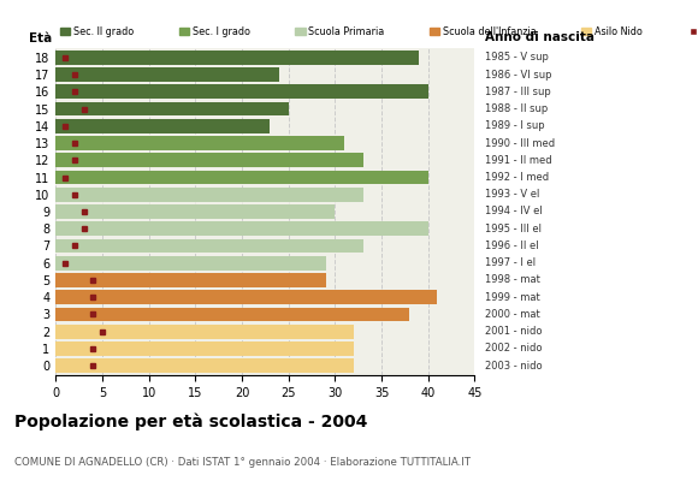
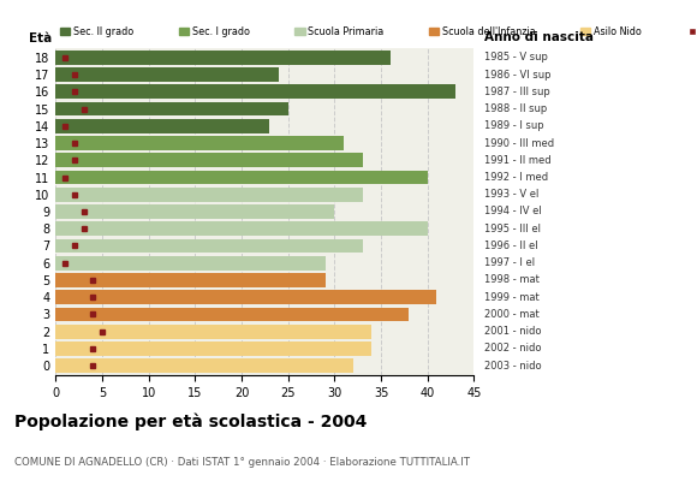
18: 39 -> 36
16: 40 -> 43
2: 32 -> 34
1: 32 -> 34
